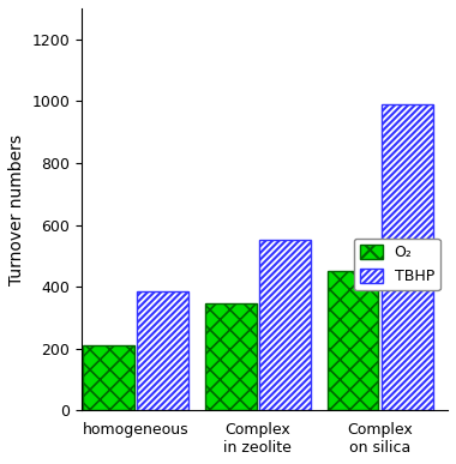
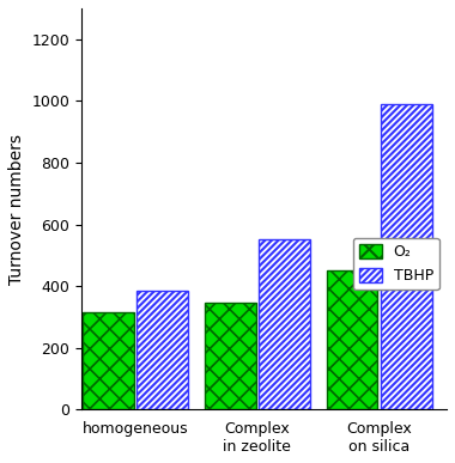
O₂/homogeneous: 210 -> 315
